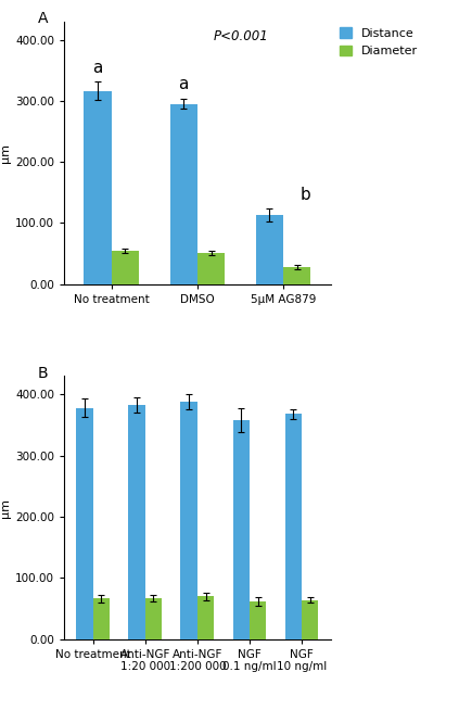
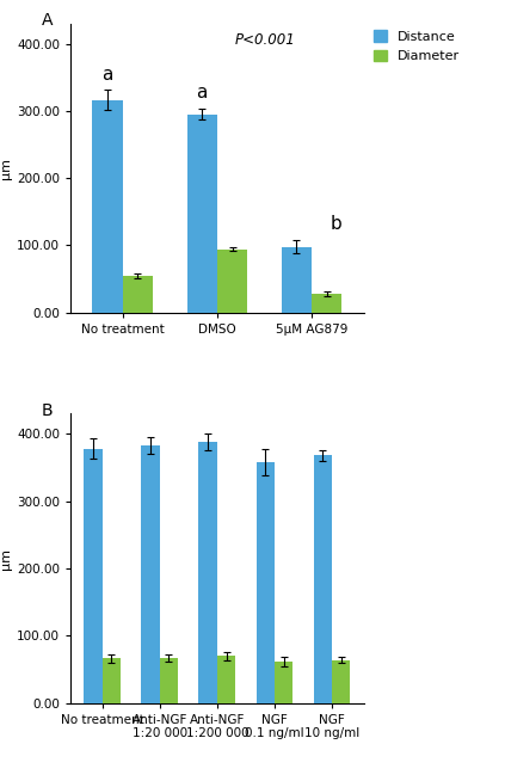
Diameter/DMSO: 51 -> 94
Distance/5μM AG879: 113 -> 98
